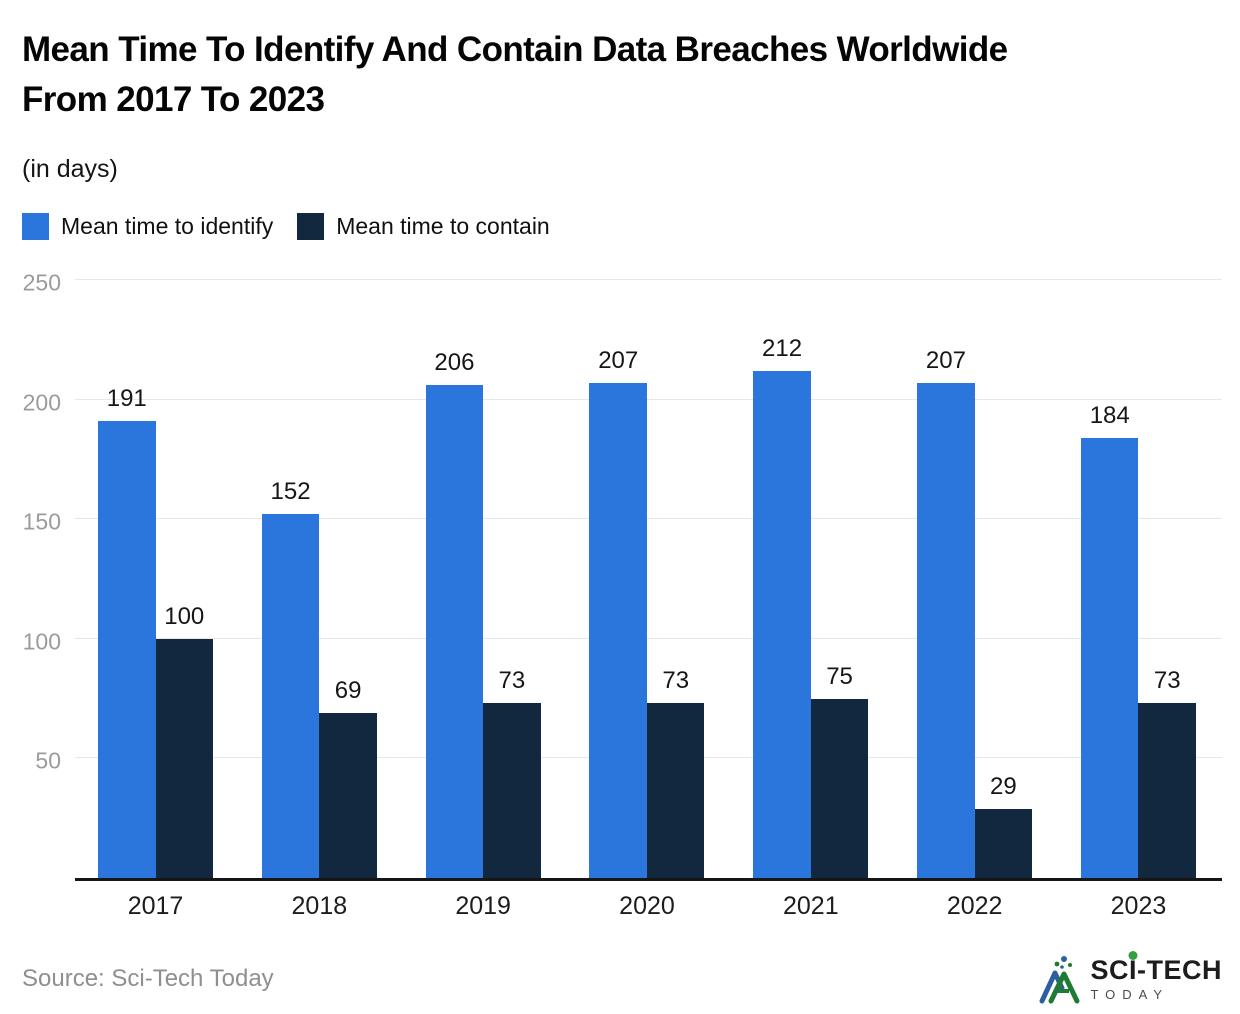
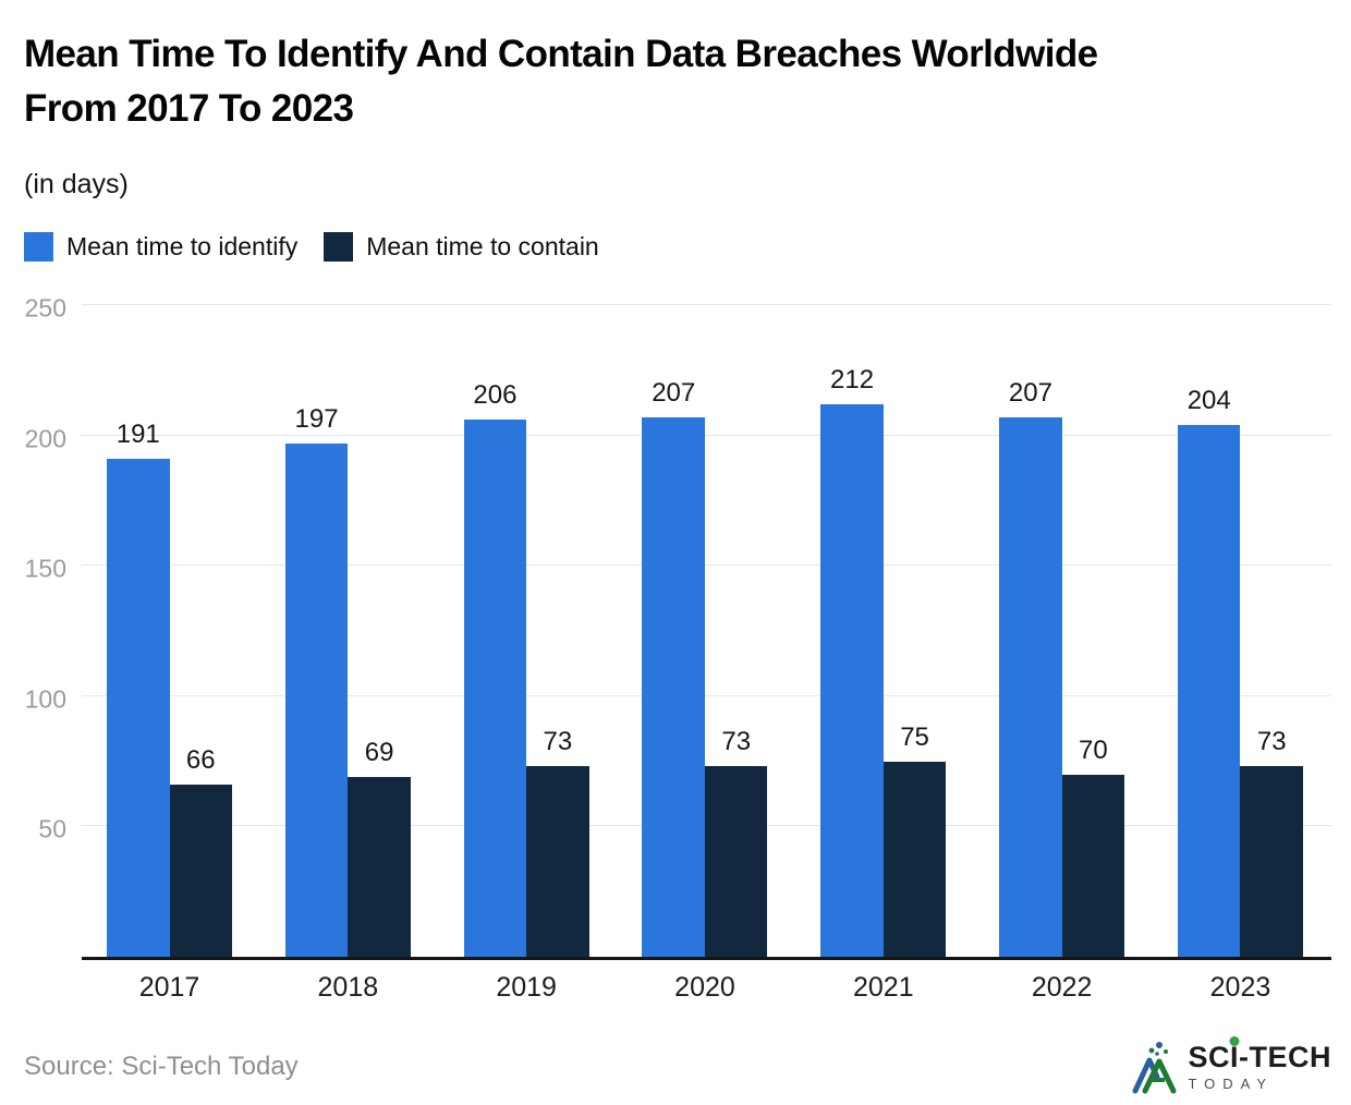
Mean time to contain/2017: 100 -> 66
Mean time to identify/2018: 152 -> 197
Mean time to contain/2022: 29 -> 70
Mean time to identify/2023: 184 -> 204
